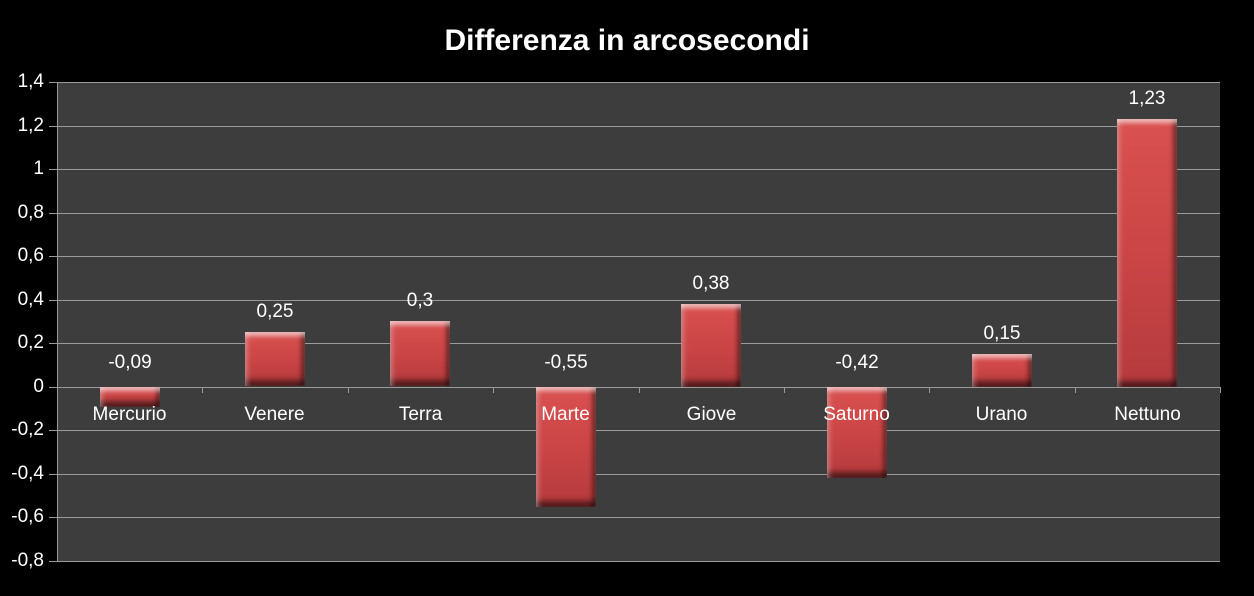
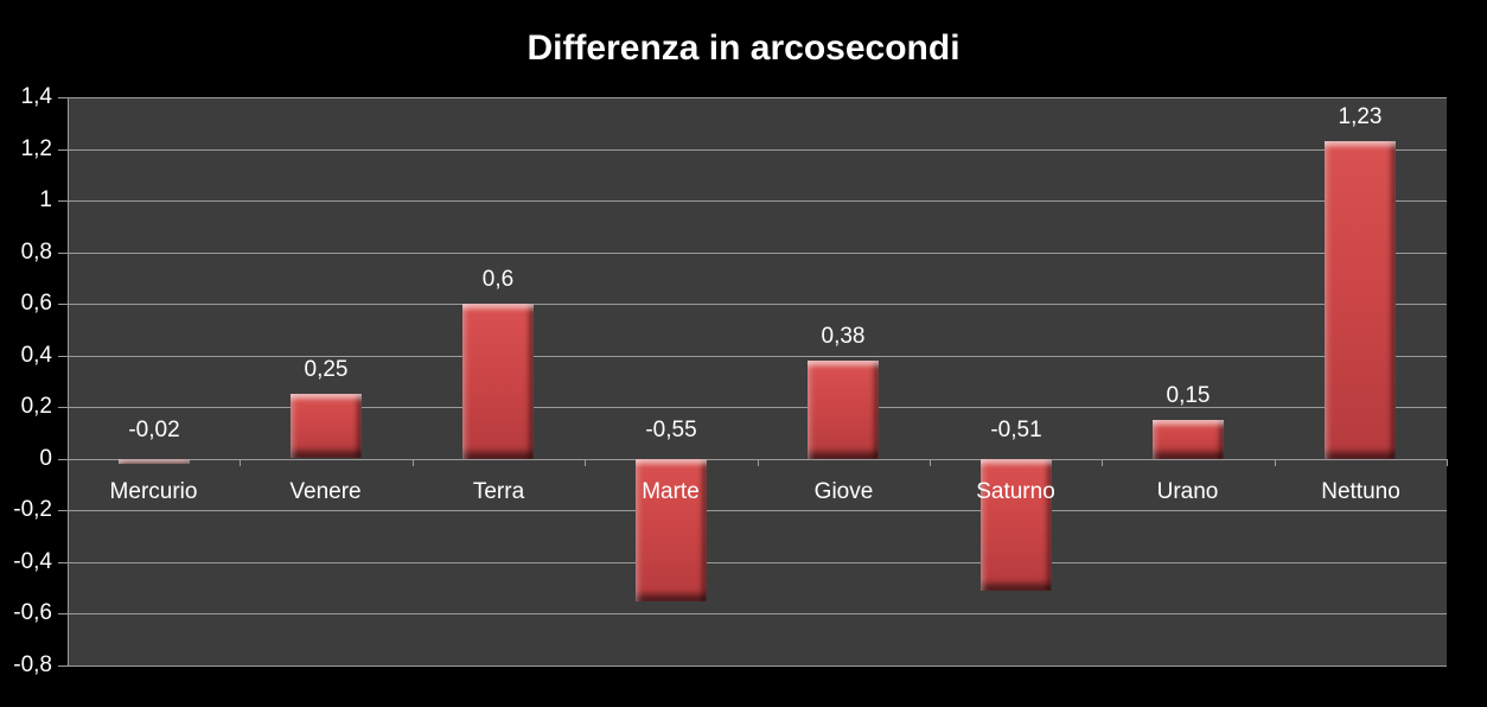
Mercurio: -0,09 -> -0,02
Terra: 0,3 -> 0,6
Saturno: -0,42 -> -0,51
